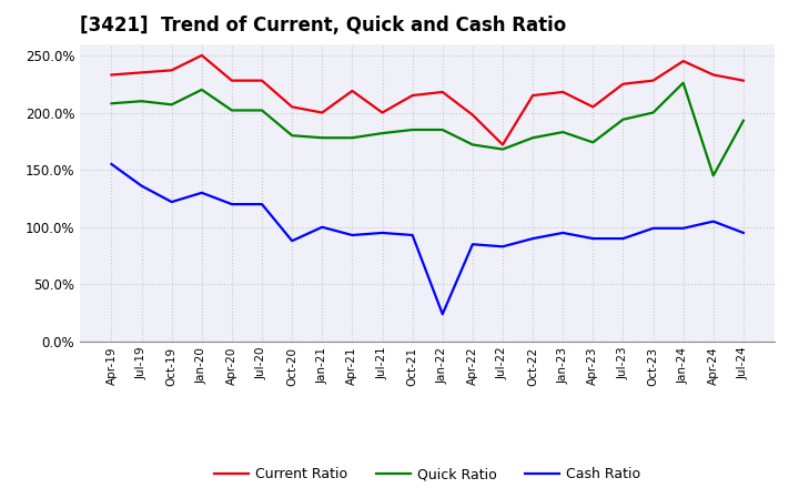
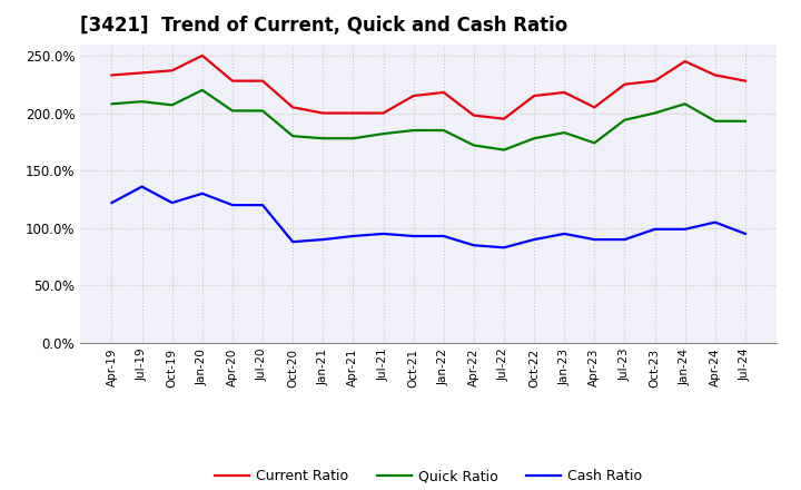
Cash Ratio/Apr-19: 155% -> 122%
Cash Ratio/Jan-21: 100% -> 90%
Current Ratio/Apr-21: 219% -> 200%
Cash Ratio/Jan-22: 24% -> 93%
Current Ratio/Jul-22: 172% -> 195%
Quick Ratio/Jan-24: 226% -> 208%
Quick Ratio/Apr-24: 145% -> 193%
